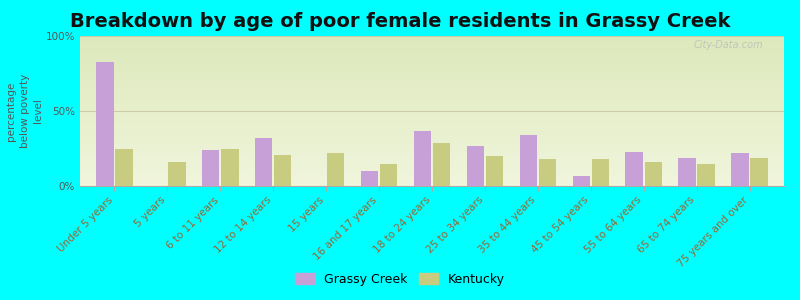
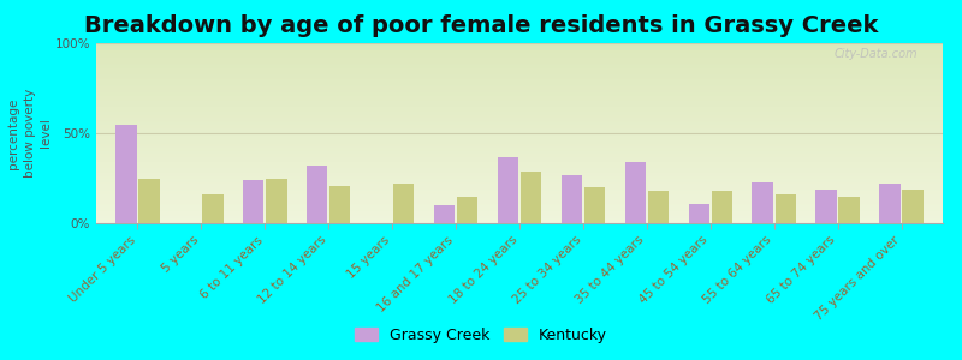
Grassy Creek/Under 5 years: 83% -> 55%
Grassy Creek/45 to 54 years: 7% -> 11%
